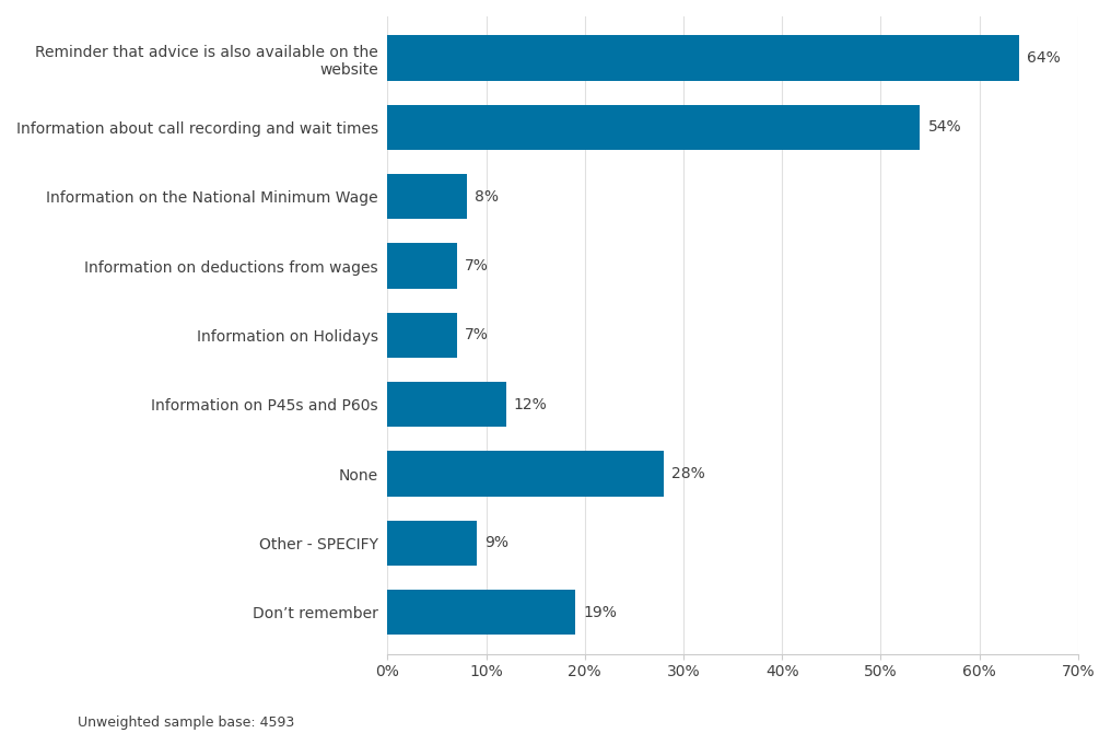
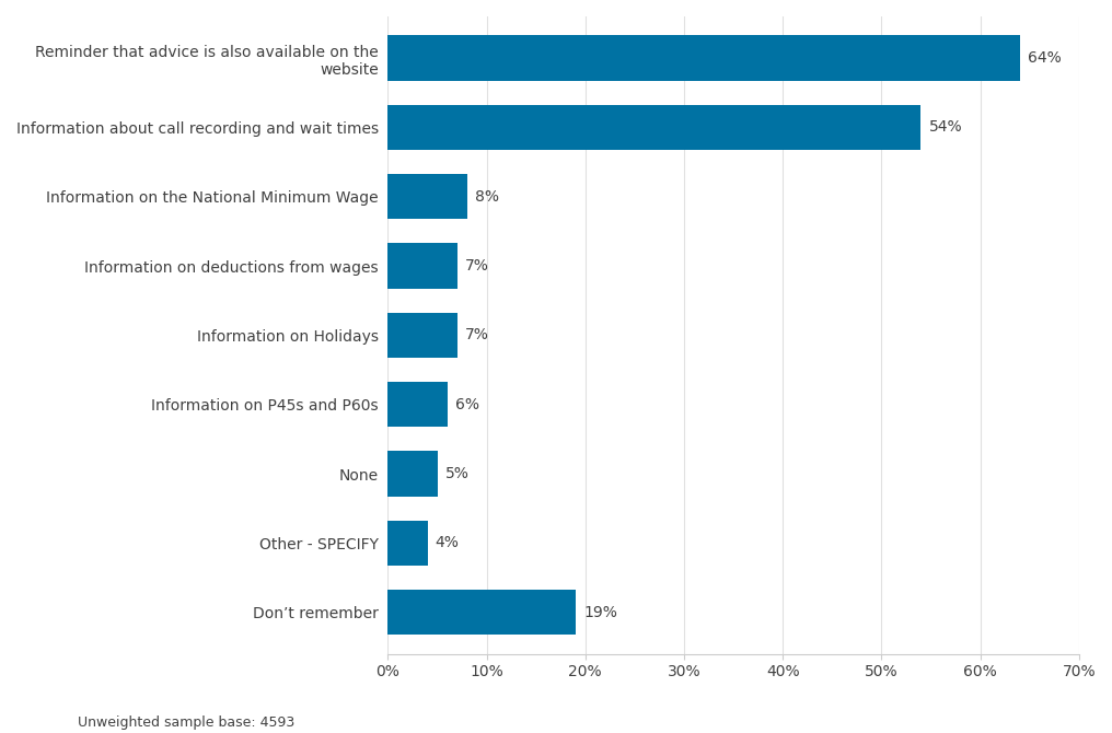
Information on P45s and P60s: 12% -> 6%
None: 28% -> 5%
Other - SPECIFY: 9% -> 4%
